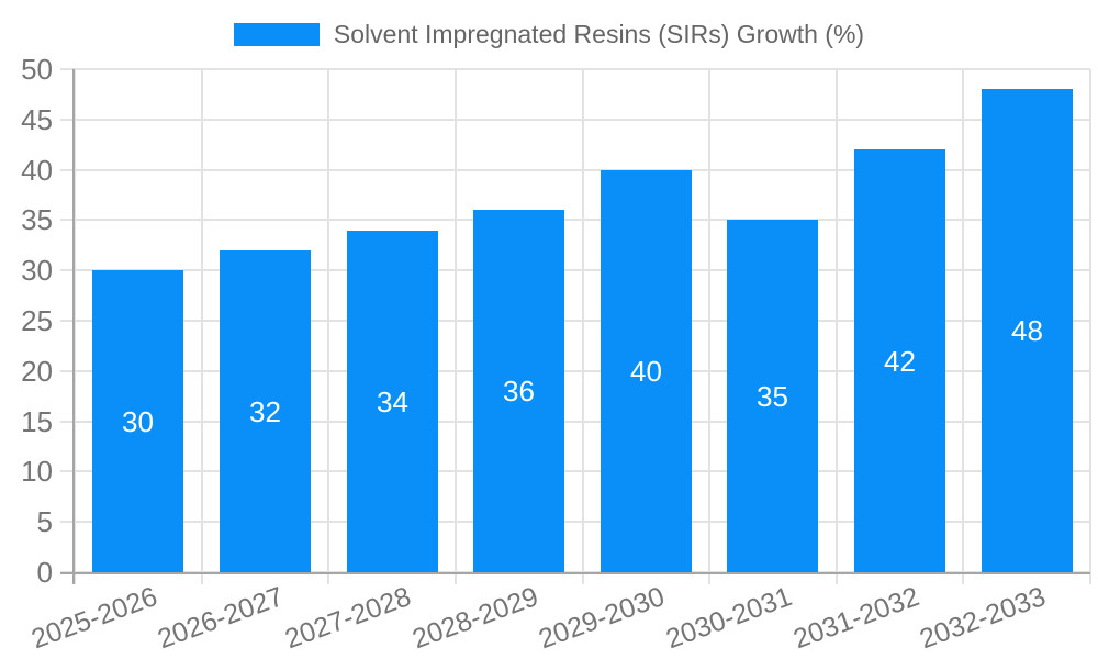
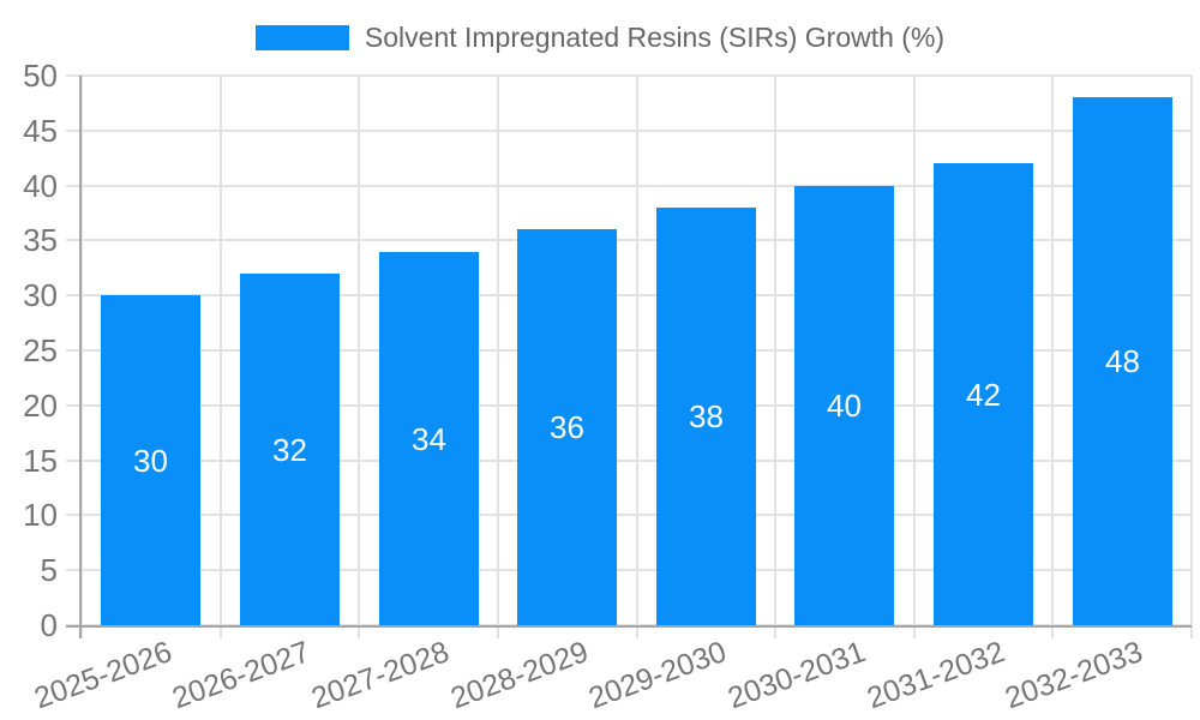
2029-2030: 40 -> 38
2030-2031: 35 -> 40
